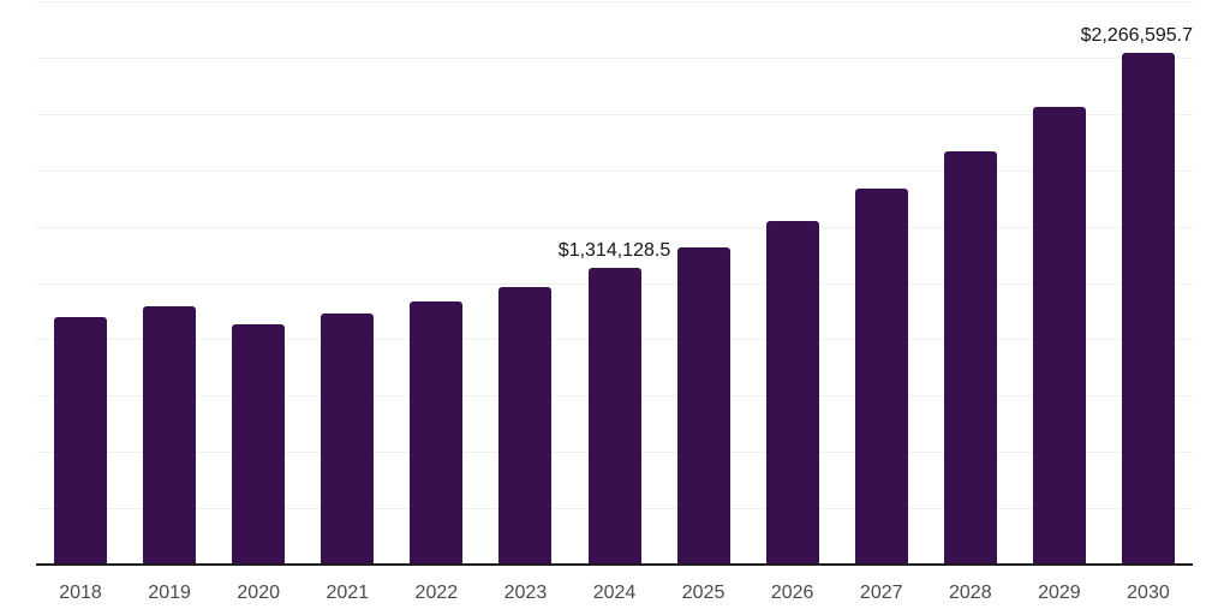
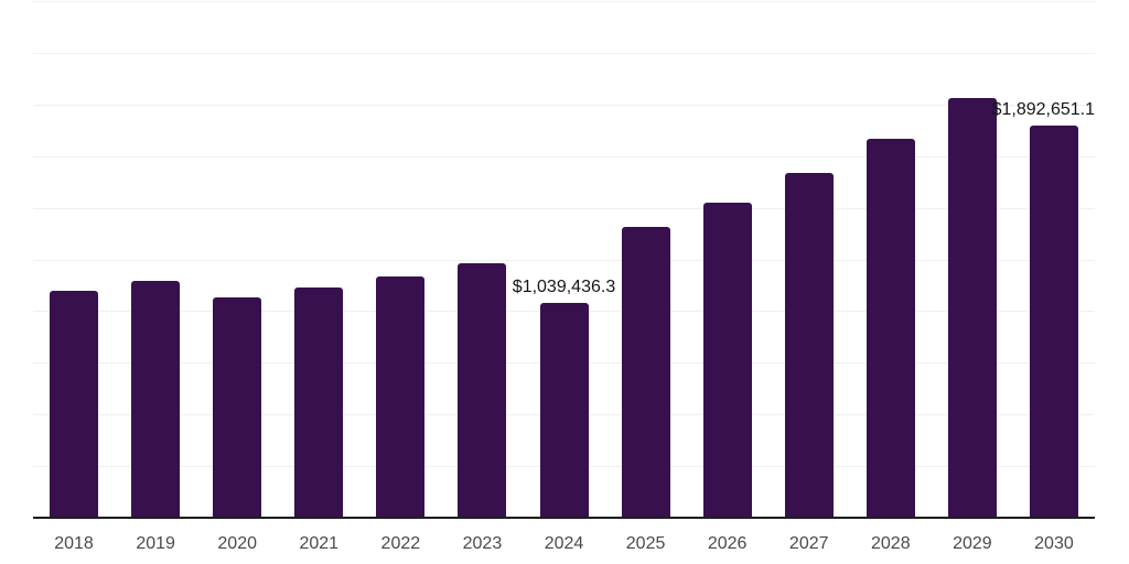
2024: $1,314,128.5 -> $1,039,436.3
2030: $2,266,595.7 -> $1,892,651.1
